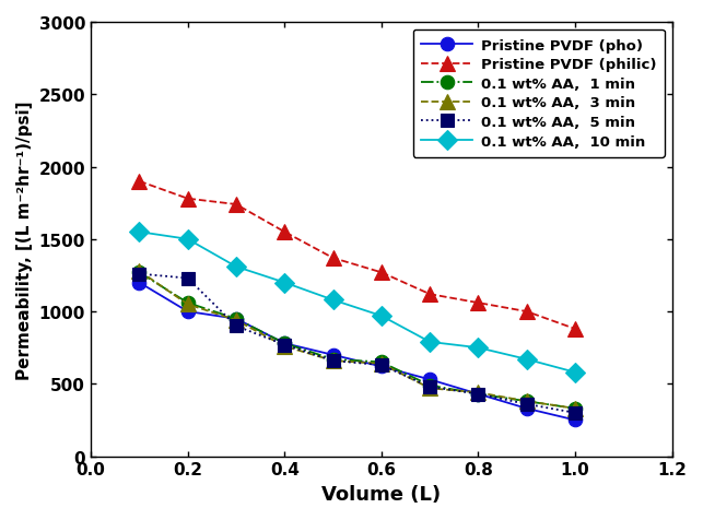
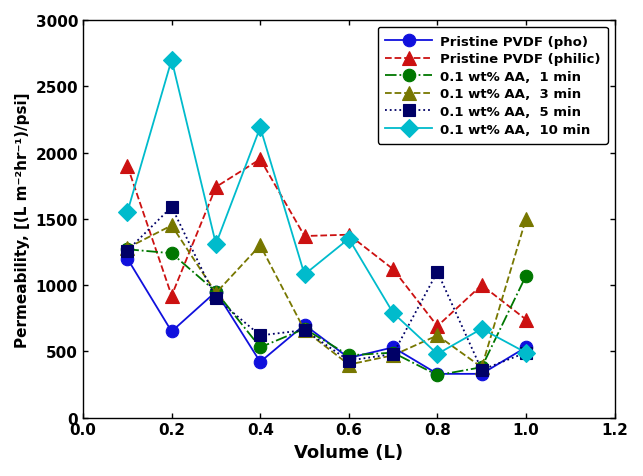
Pristine PVDF (pho)/0.2: 1000 -> 650
Pristine PVDF (philic)/0.2: 1780 -> 920
0.1 wt% AA, 1 min/0.2: 1060 -> 1240
0.1 wt% AA, 3 min/0.2: 1050 -> 1450
0.1 wt% AA, 5 min/0.2: 1230 -> 1590
0.1 wt% AA, 10 min/0.2: 1500 -> 2700
Pristine PVDF (pho)/0.4: 780 -> 420
Pristine PVDF (philic)/0.4: 1550 -> 1950
0.1 wt% AA, 1 min/0.4: 780 -> 530
0.1 wt% AA, 3 min/0.4: 760 -> 1300
0.1 wt% AA, 5 min/0.4: 770 -> 620
0.1 wt% AA, 10 min/0.4: 1200 -> 2190
Pristine PVDF (pho)/0.6: 620 -> 450
Pristine PVDF (philic)/0.6: 1270 -> 1380
0.1 wt% AA, 1 min/0.6: 650 -> 470
0.1 wt% AA, 3 min/0.6: 640 -> 400
0.1 wt% AA, 5 min/0.6: 630 -> 430
0.1 wt% AA, 10 min/0.6: 970 -> 1350
Pristine PVDF (pho)/0.8: 430 -> 330
Pristine PVDF (philic)/0.8: 1060 -> 690
0.1 wt% AA, 1 min/0.8: 430 -> 320
0.1 wt% AA, 3 min/0.8: 440 -> 620
0.1 wt% AA, 5 min/0.8: 430 -> 1100
0.1 wt% AA, 10 min/0.8: 750 -> 480
Pristine PVDF (pho)/1.0: 250 -> 530
Pristine PVDF (philic)/1.0: 880 -> 740
0.1 wt% AA, 1 min/1.0: 330 -> 1070
0.1 wt% AA, 3 min/1.0: 330 -> 1500
0.1 wt% AA, 5 min/1.0: 300 -> 490
0.1 wt% AA, 10 min/1.0: 580 -> 490
